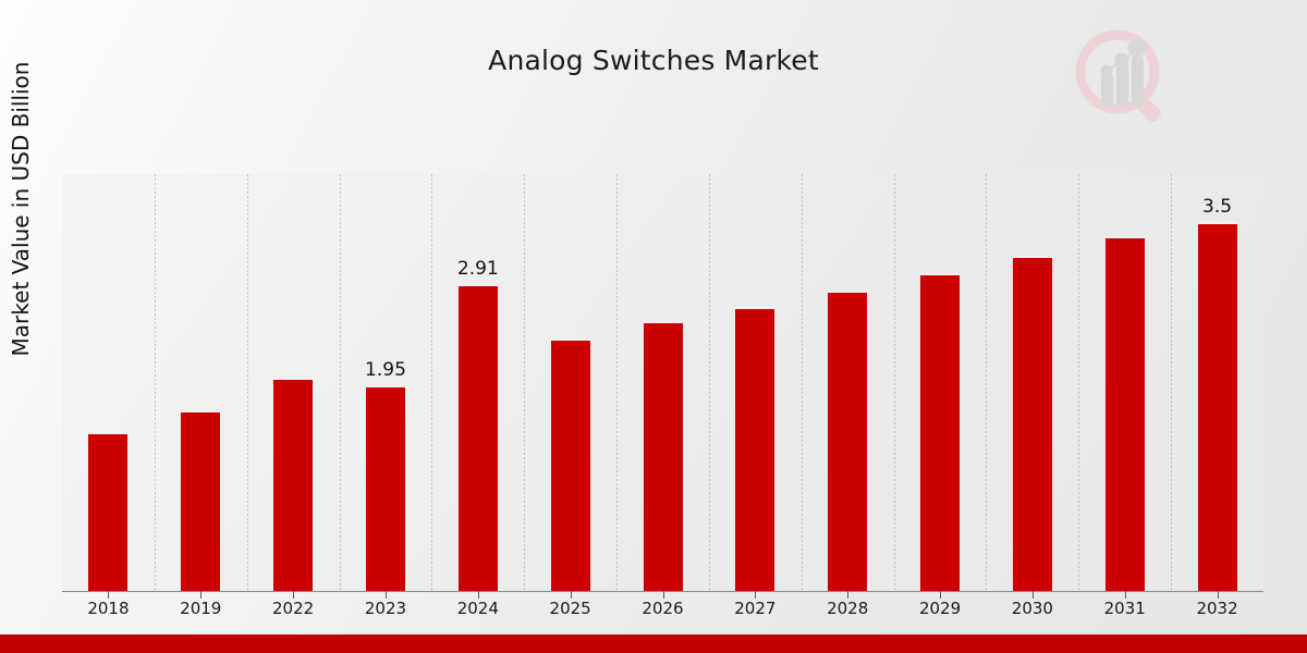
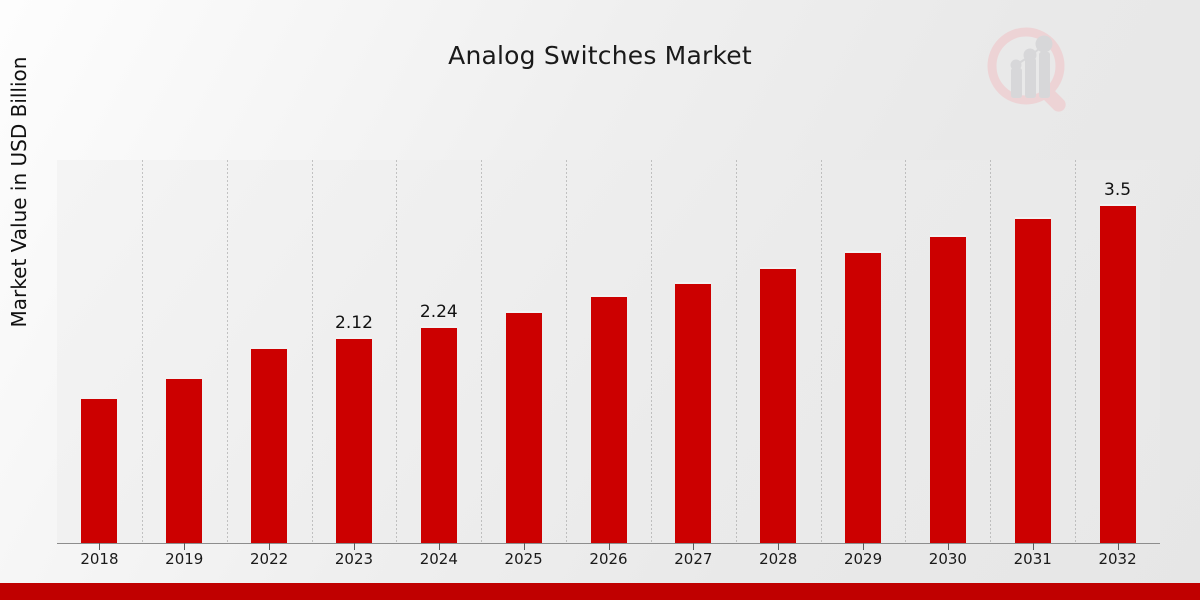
2023: 1.95 -> 2.12
2024: 2.91 -> 2.24
